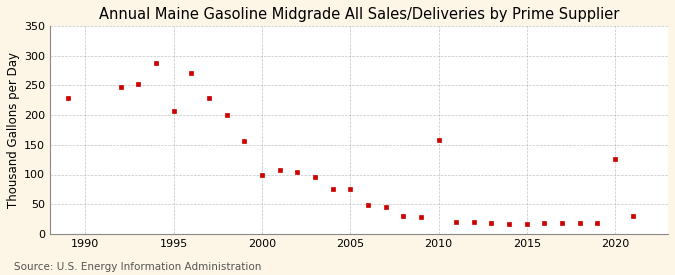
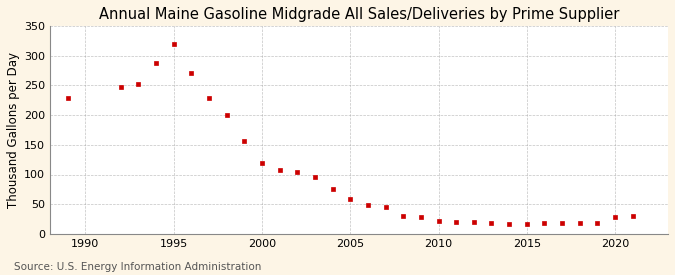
1995: 206 -> 319
2000: 100 -> 120
2005: 76 -> 59
2010: 158 -> 22
2020: 126 -> 28
